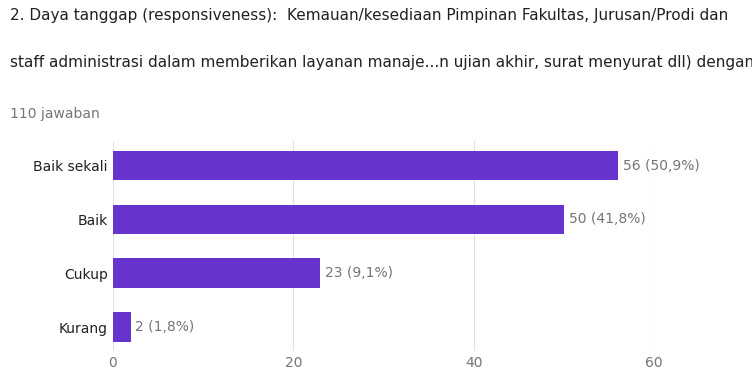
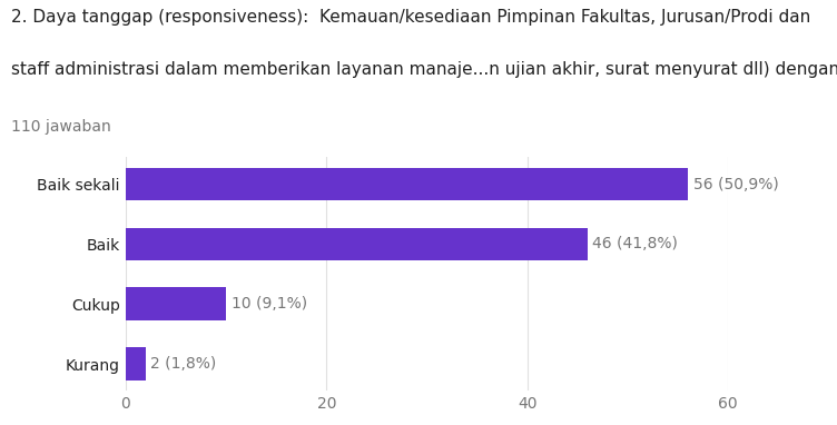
Baik: 50 -> 46
Cukup: 23 -> 10
